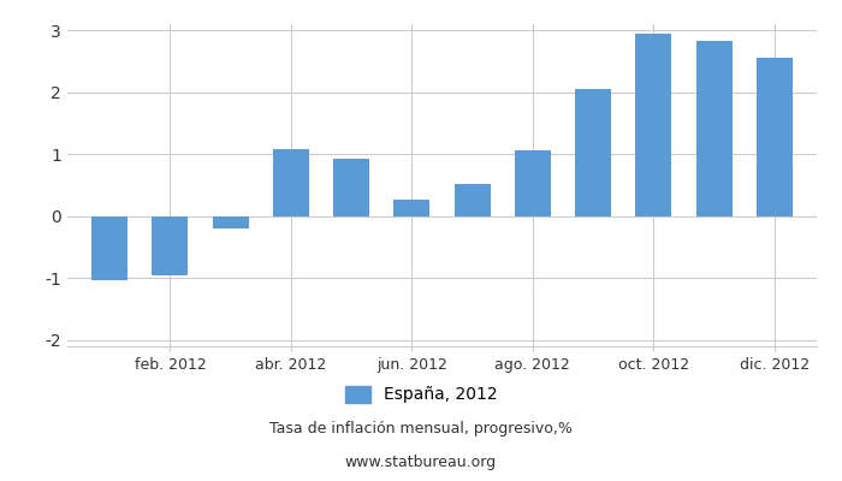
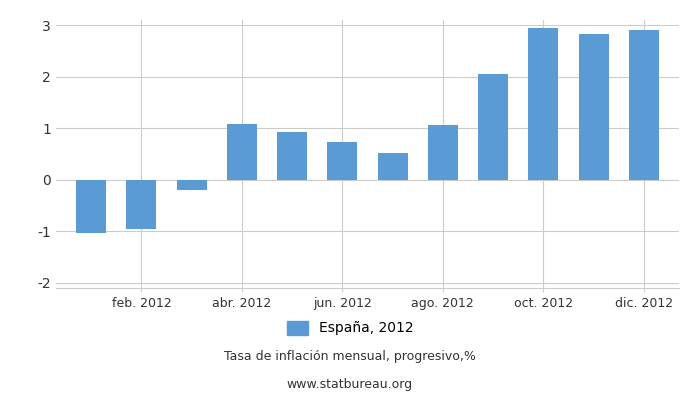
jun. 2012: 0.26 -> 0.73
dic. 2012: 2.56 -> 2.90
